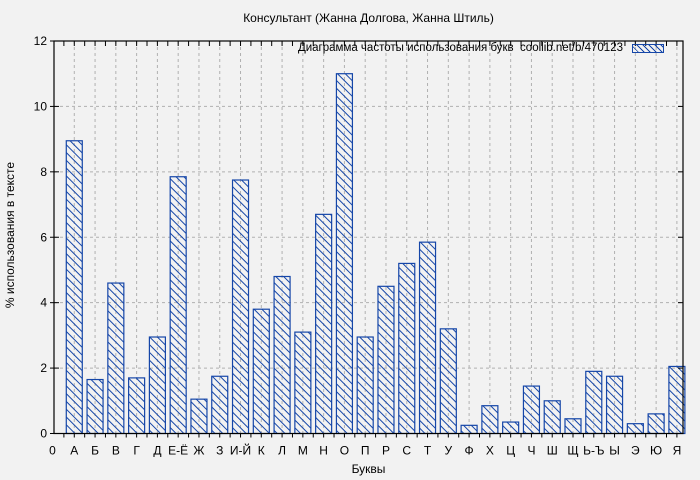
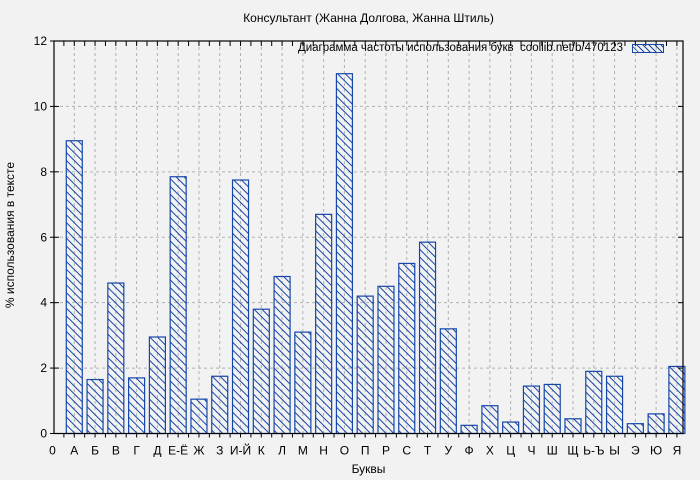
П: 3.0 -> 4.2
Ш: 1.0 -> 1.5
